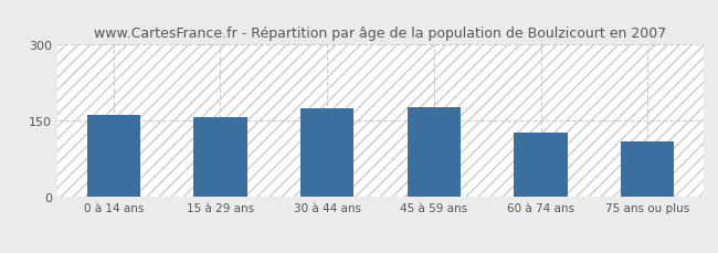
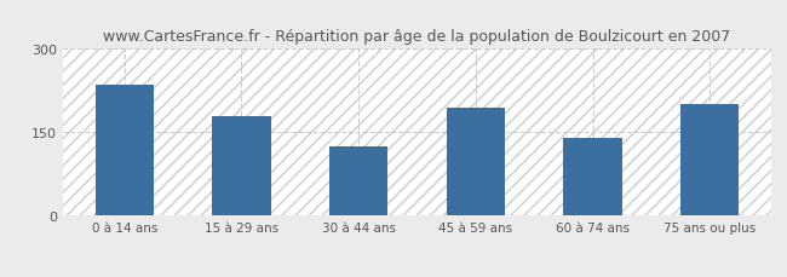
0 à 14 ans: 162 -> 235
15 à 29 ans: 157 -> 180
30 à 44 ans: 175 -> 125
45 à 59 ans: 176 -> 195
60 à 74 ans: 128 -> 140
75 ans ou plus: 110 -> 200
